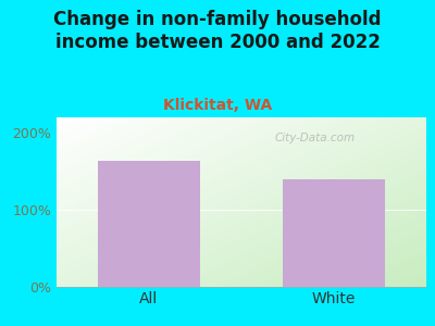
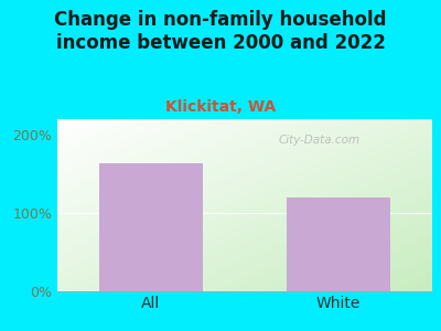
White: 140% -> 120%
